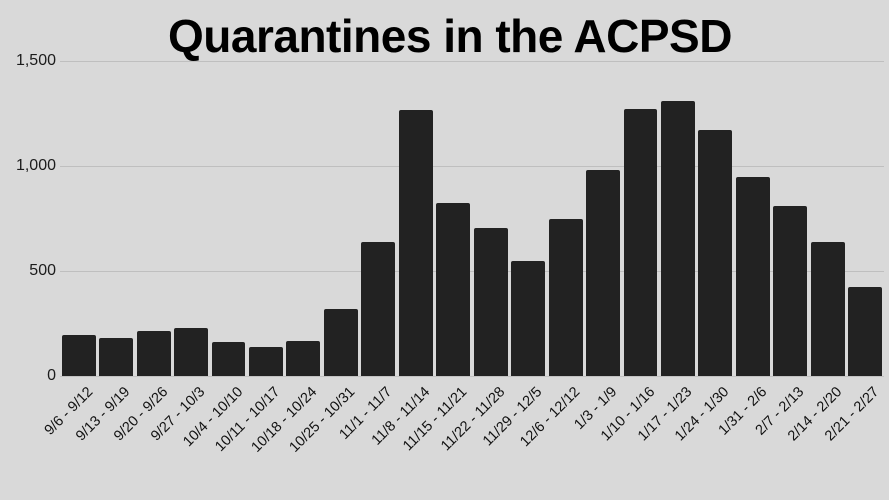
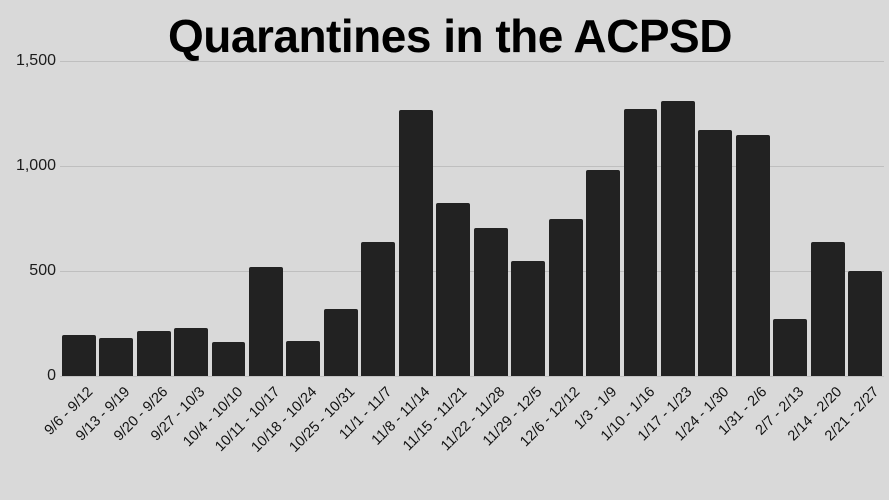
10/11 - 10/17: 140 -> 520
1/31 - 2/6: 950 -> 1150
2/7 - 2/13: 810 -> 270
2/21 - 2/27: 420 -> 500
